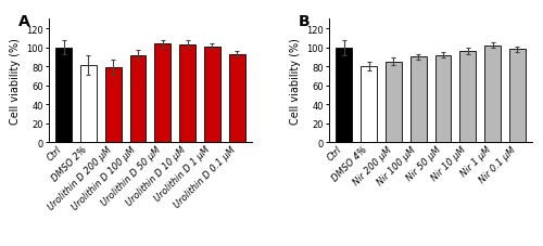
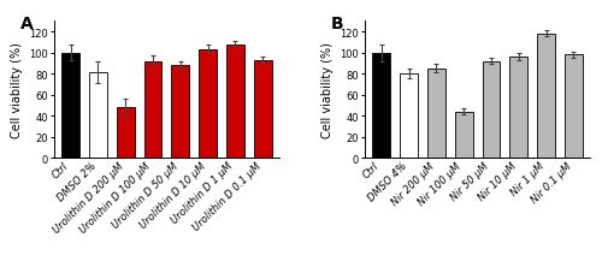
Urolithin D 200 μM: 79 -> 48
Urolithin D 50 μM: 104 -> 88
Urolithin D 1 μM: 101 -> 108
Nir 100 μM: 90 -> 44
Nir 1 μM: 102 -> 118
